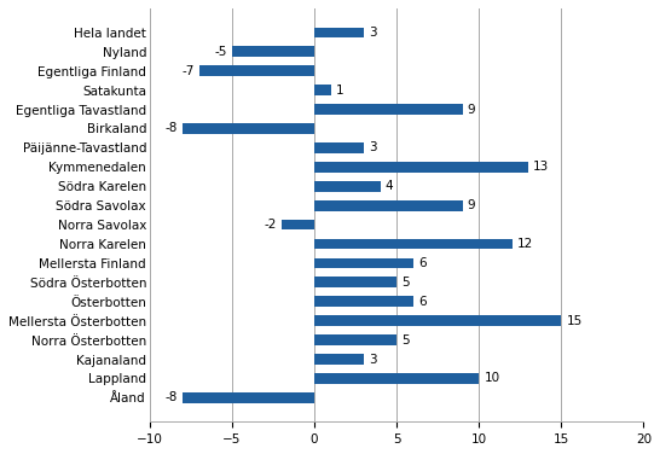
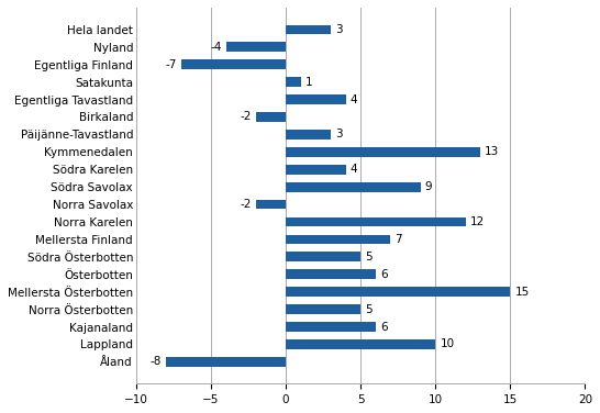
Nyland: -5 -> -4
Egentliga Tavastland: 9 -> 4
Birkaland: -8 -> -2
Mellersta Finland: 6 -> 7
Kajanaland: 3 -> 6
